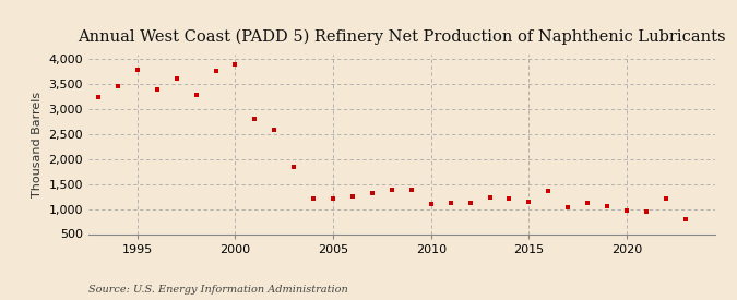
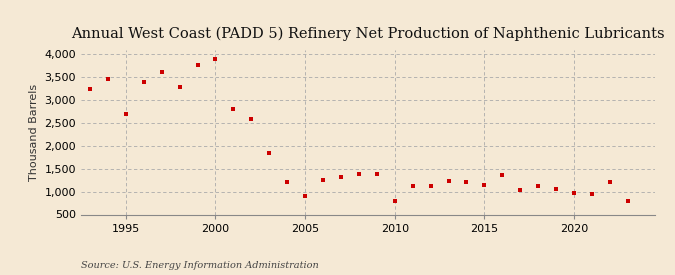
1995: 3,780 -> 2,700
2005: 1,210 -> 900
2010: 1,110 -> 800
